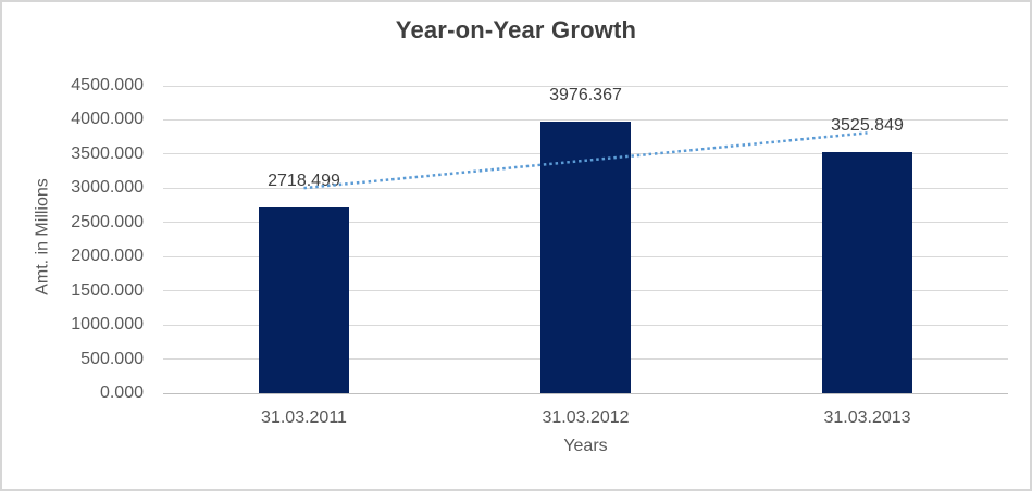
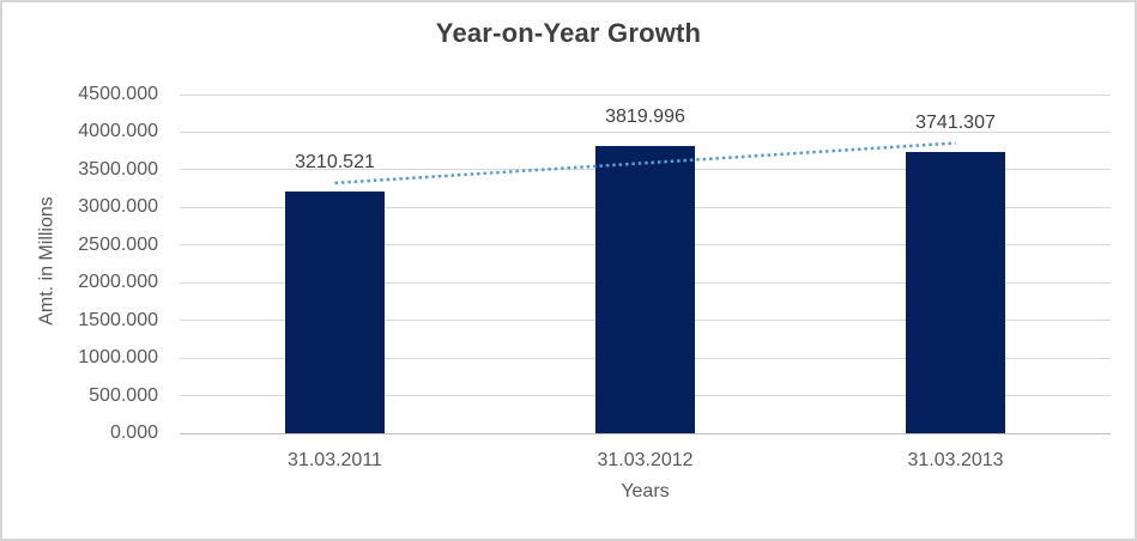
31.03.2011: 2718.499 -> 3210.521
31.03.2012: 3976.367 -> 3819.996
31.03.2013: 3525.849 -> 3741.307
